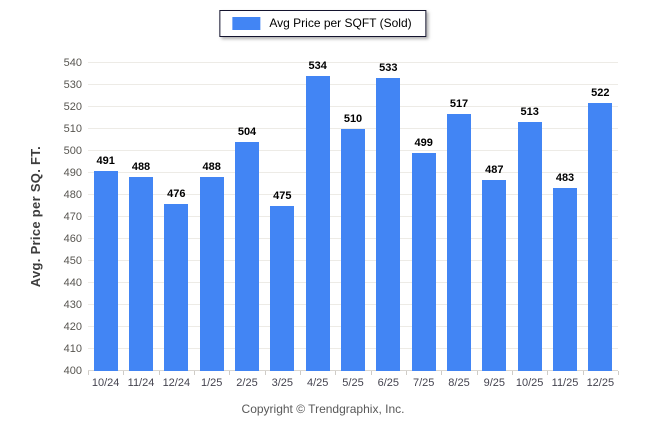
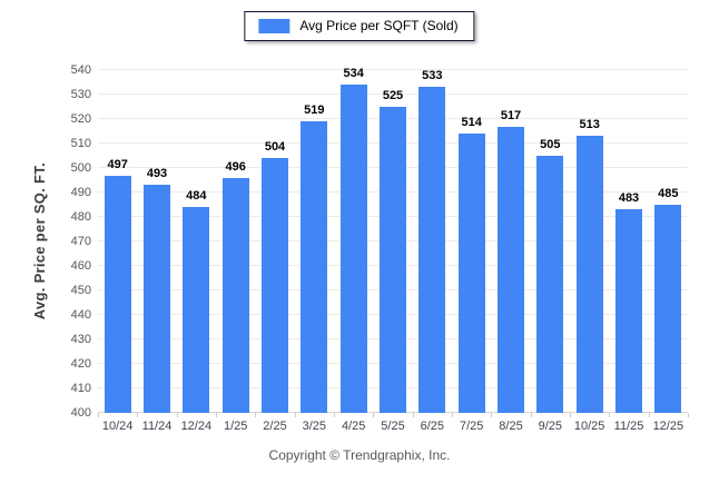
10/24: 491 -> 497
11/24: 488 -> 493
12/24: 476 -> 484
1/25: 488 -> 496
3/25: 475 -> 519
5/25: 510 -> 525
7/25: 499 -> 514
9/25: 487 -> 505
12/25: 522 -> 485
